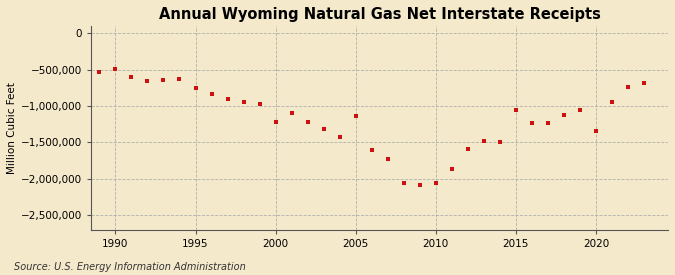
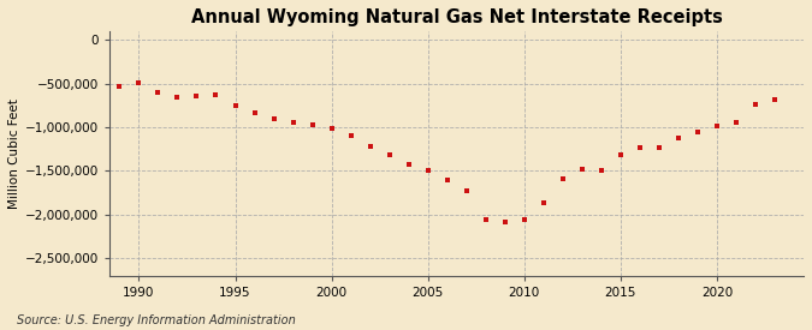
2000: -1,220,000 -> -1,020,000
2005: -1,140,000 -> -1,500,000
2015: -1,060,000 -> -1,310,000
2020: -1,340,000 -> -990,000
